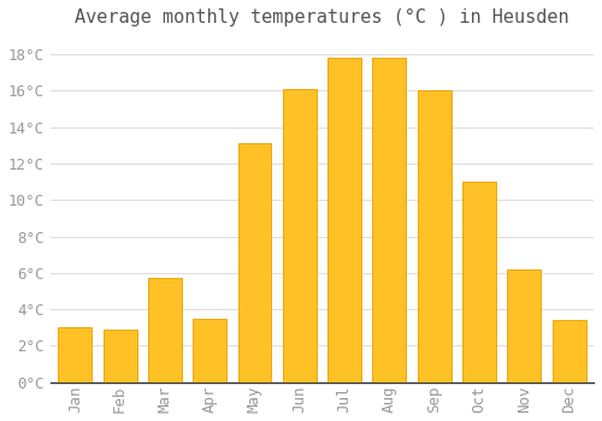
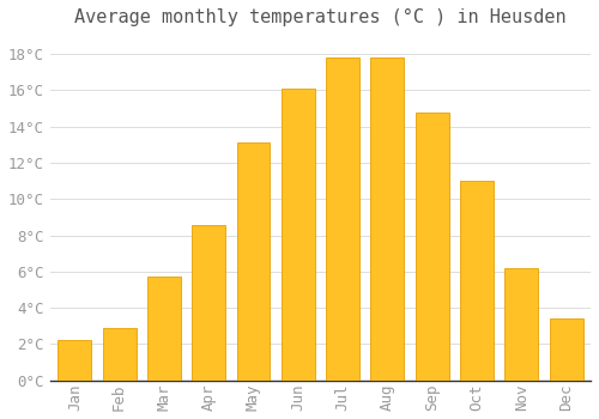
Jan: 3.0°C -> 2.2°C
Apr: 3.5°C -> 8.6°C
Sep: 16.0°C -> 14.8°C
